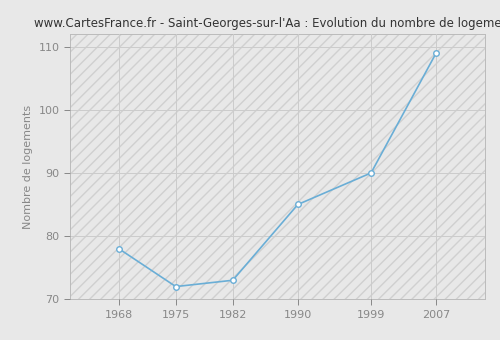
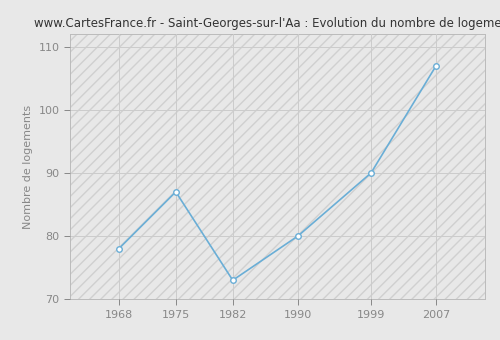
1975: 72 -> 87
1990: 85 -> 80
2007: 109 -> 107
